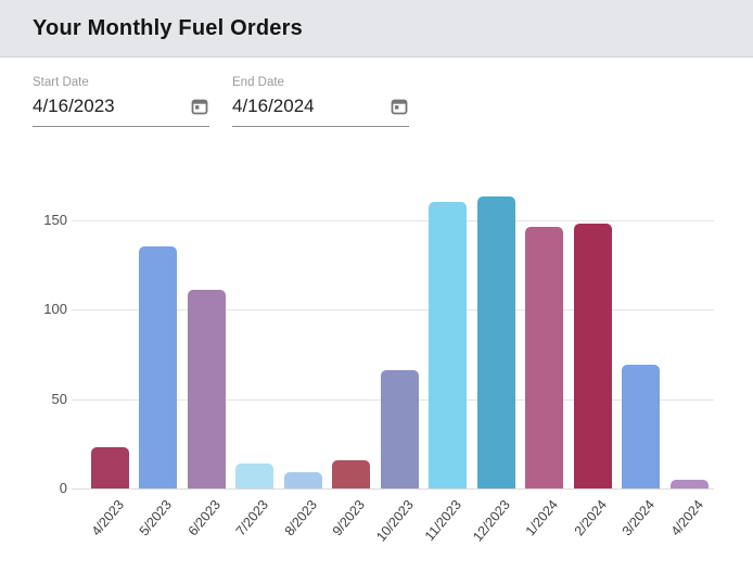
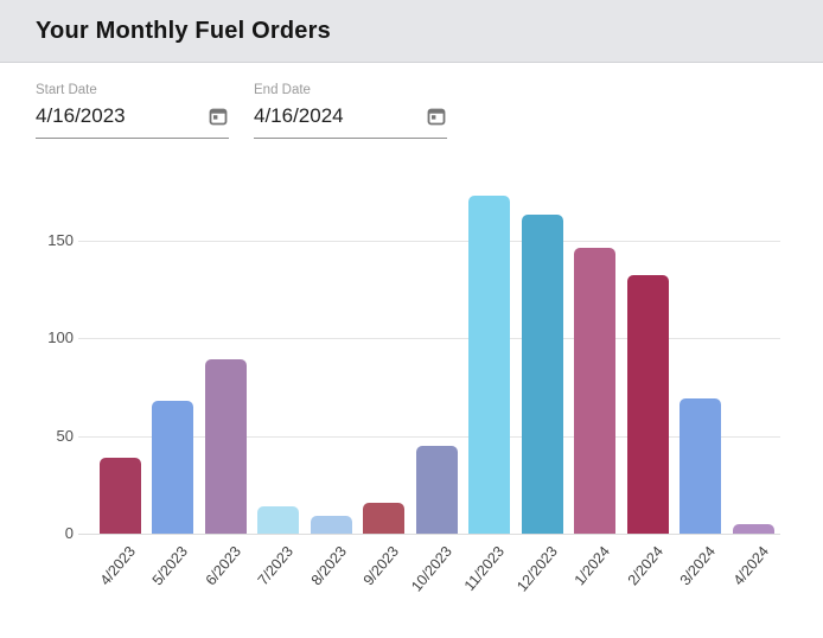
4/2023: 23 -> 39
5/2023: 135 -> 68
6/2023: 111 -> 89
10/2023: 66 -> 45
11/2023: 160 -> 173
2/2024: 148 -> 132
